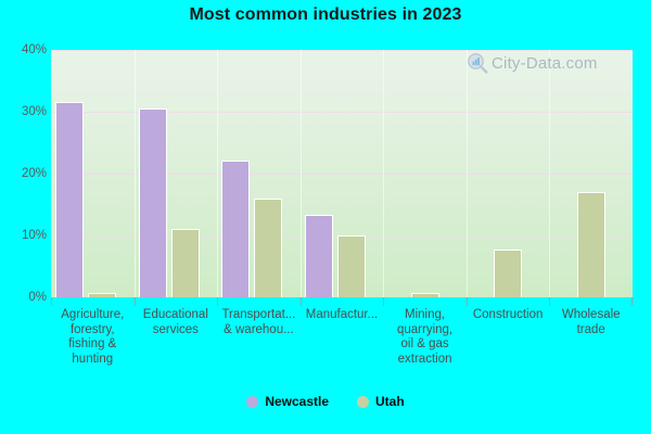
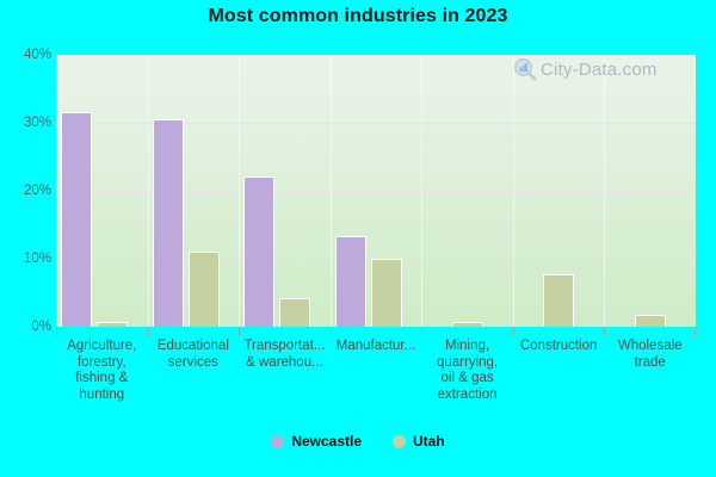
Utah/Transportat... & warehou...: 16% -> 4%
Utah/Wholesale trade: 17% -> 2%
